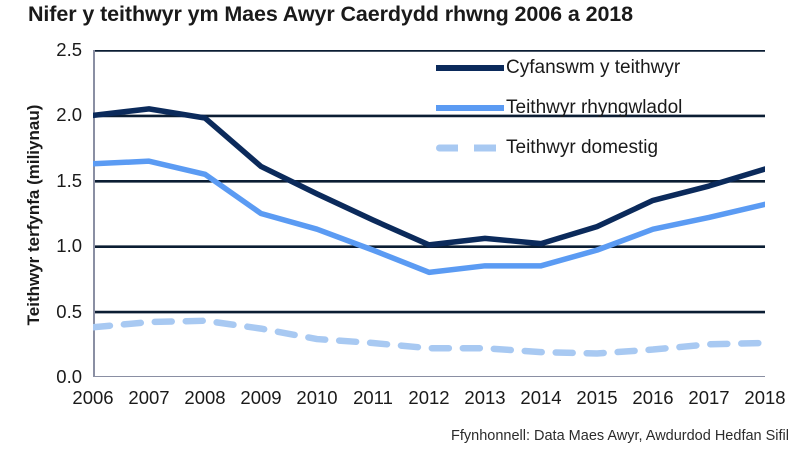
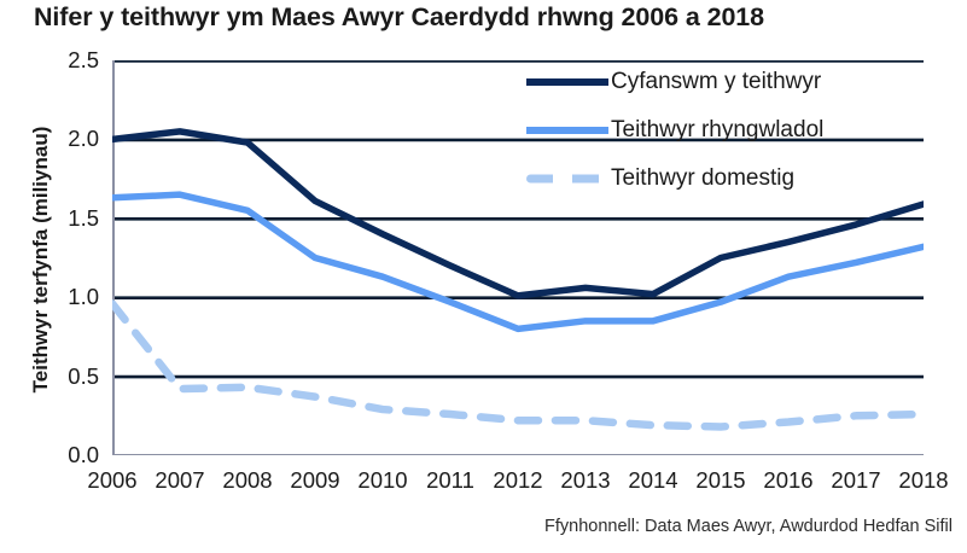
Teithwyr domestig/2006: 0.38 -> 0.96
Cyfanswm y teithwyr/2015: 1.15 -> 1.25
